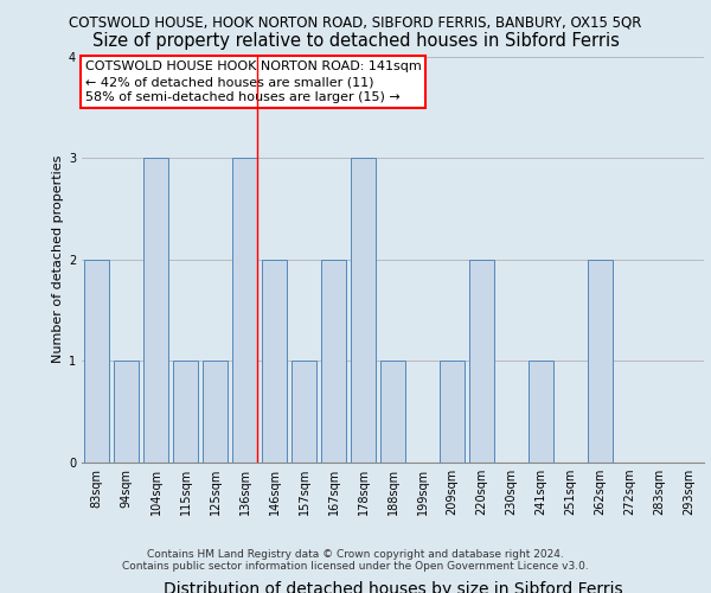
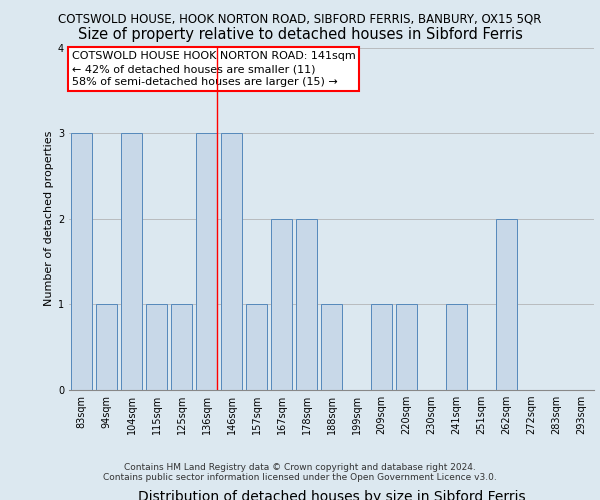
83sqm: 2 -> 3
146sqm: 2 -> 3
178sqm: 3 -> 2
220sqm: 2 -> 1
